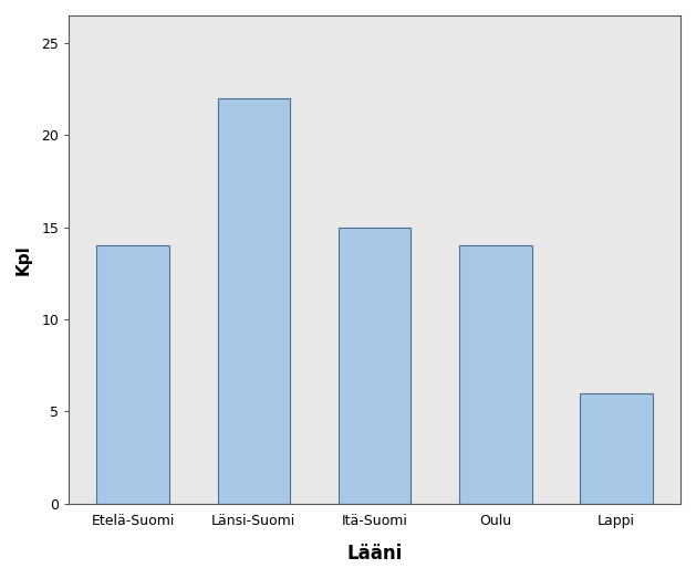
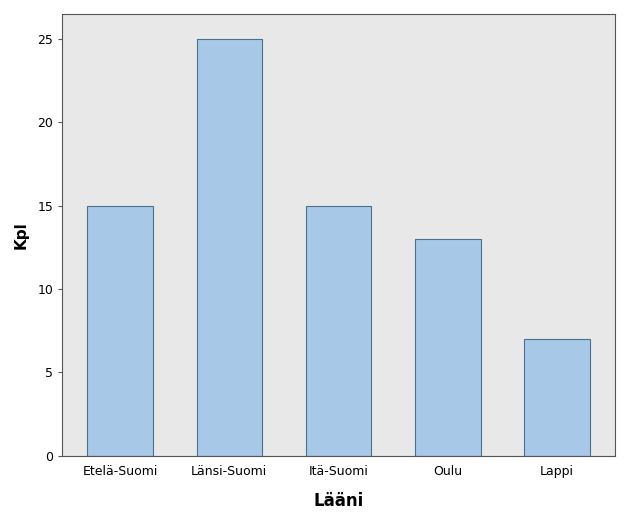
Etelä-Suomi: 14 -> 15
Länsi-Suomi: 22 -> 25
Oulu: 14 -> 13
Lappi: 6 -> 7
